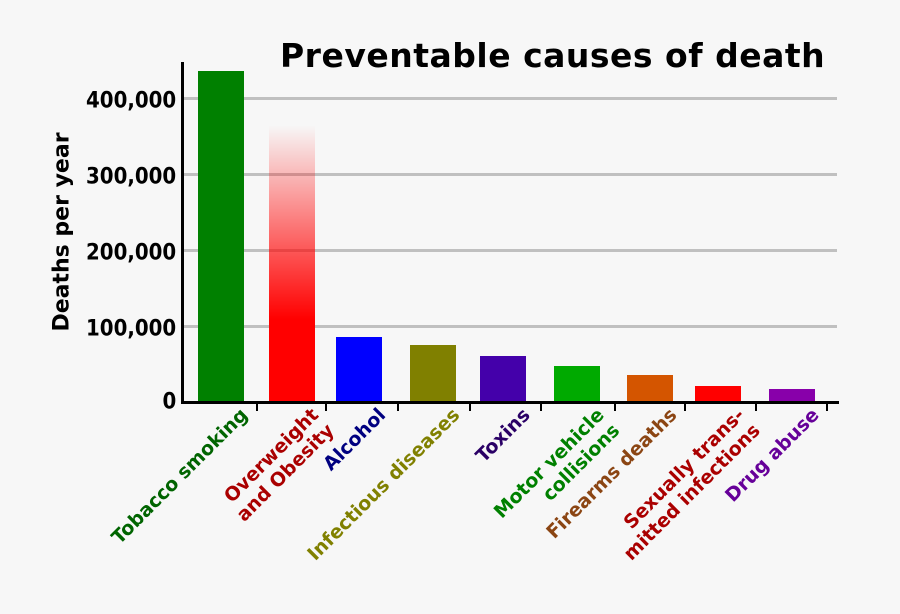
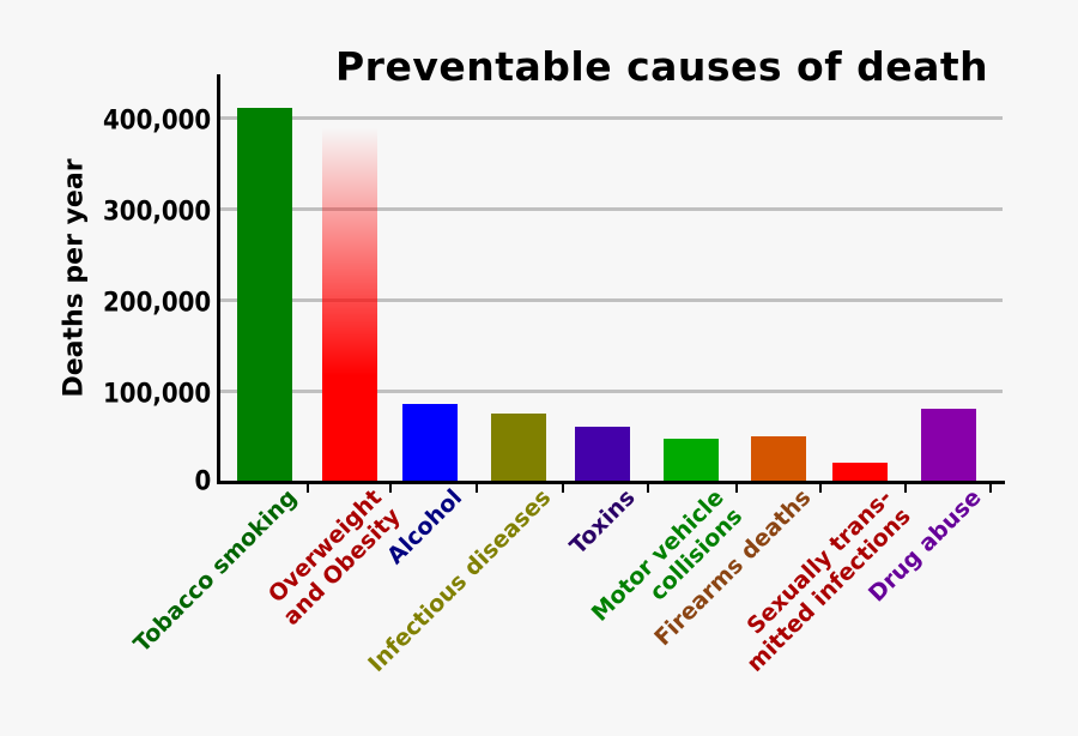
Tobacco smoking: 440000 -> 410000
Overweight and Obesity: 360000 -> 390000
Firearms deaths: 40000 -> 50000
Drug abuse: 20000 -> 80000
